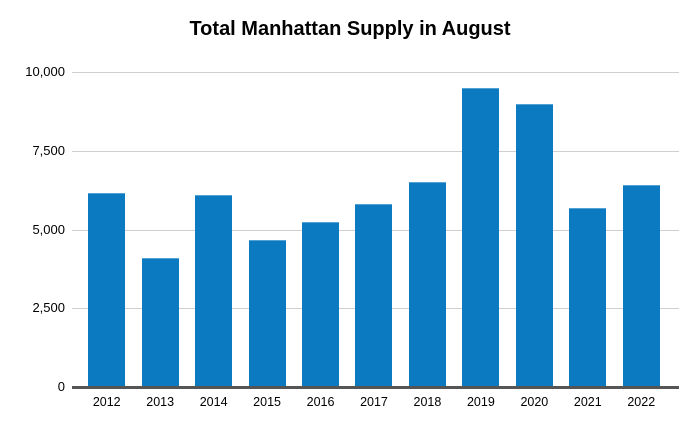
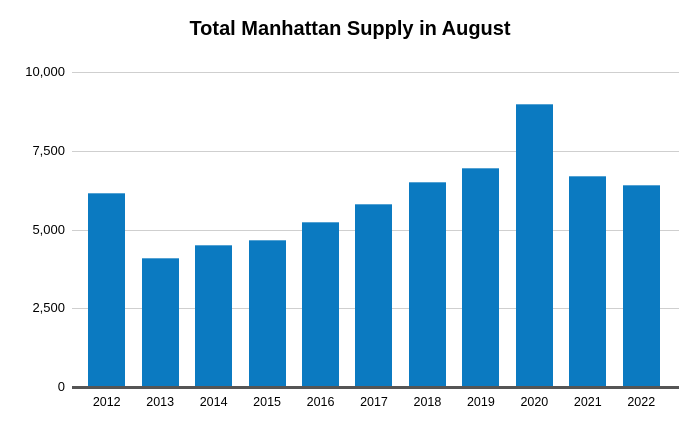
2014: 6100 -> 4500
2019: 9500 -> 7000
2021: 5700 -> 6700
